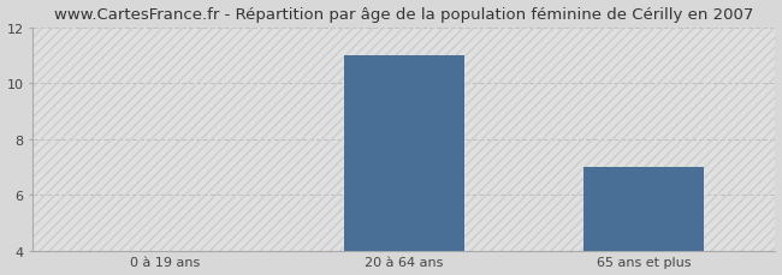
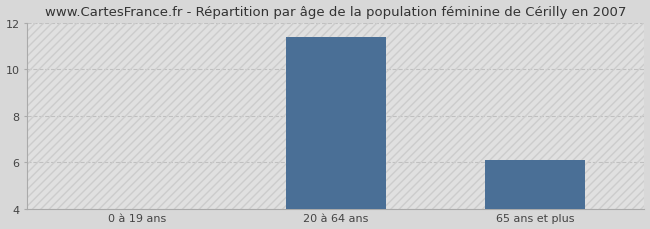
20 à 64 ans: 11.00 -> 11.40
65 ans et plus: 7.00 -> 6.10
